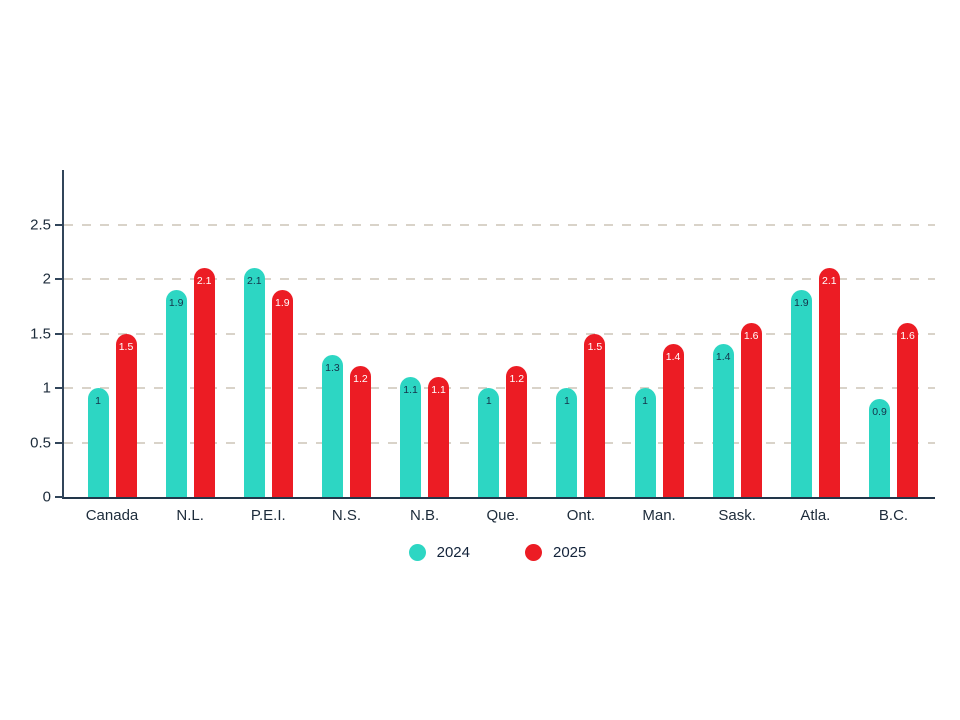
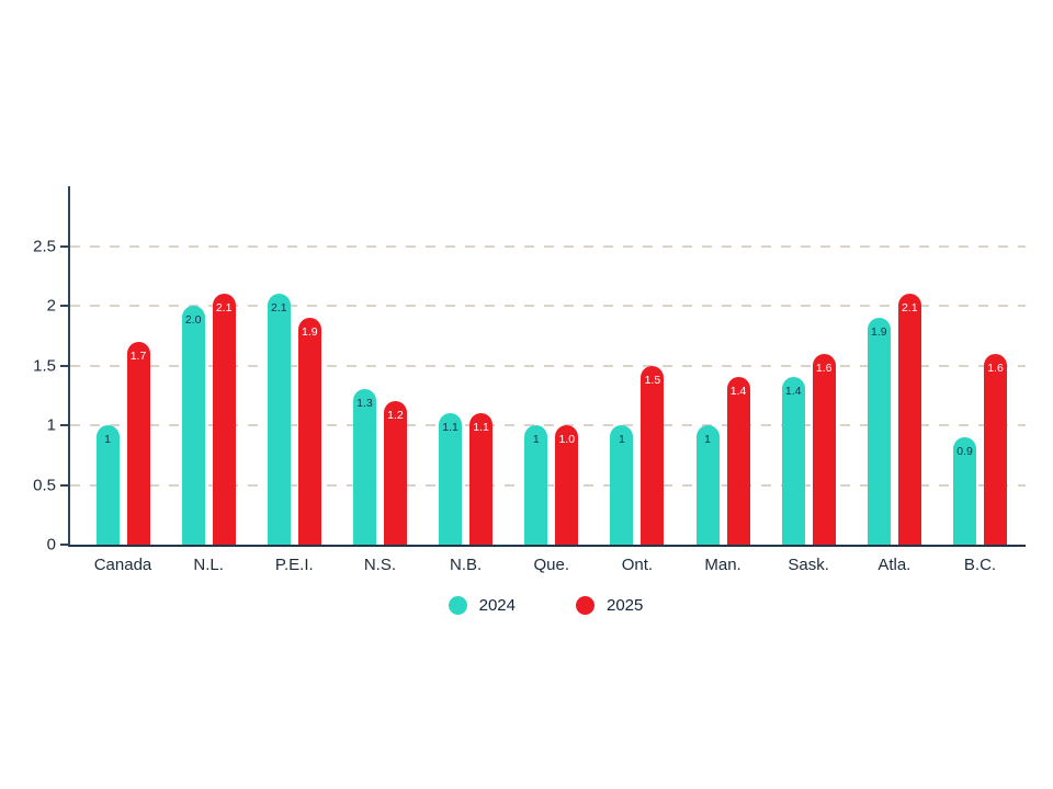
2025/Canada: 1.5 -> 1.7
2024/N.L.: 1.9 -> 2.0
2025/Que.: 1.2 -> 1.0
